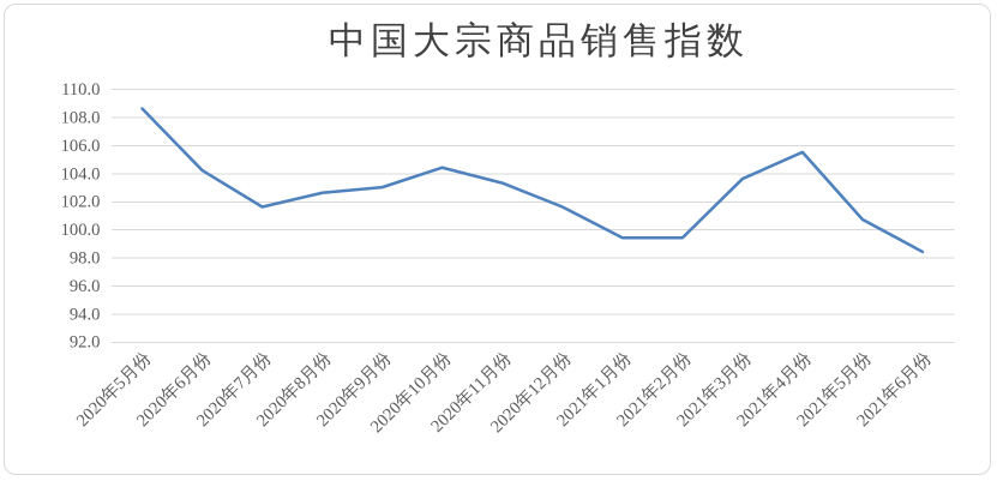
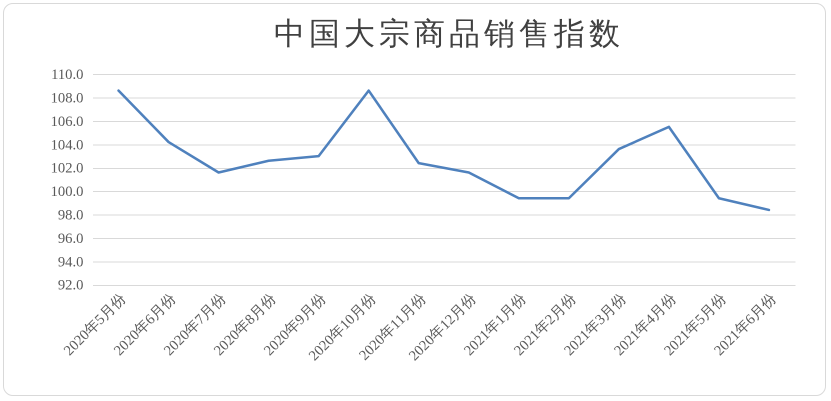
2020年10月份: 104.4 -> 108.6
2020年11月份: 103.3 -> 102.4
2021年5月份: 100.7 -> 99.4
